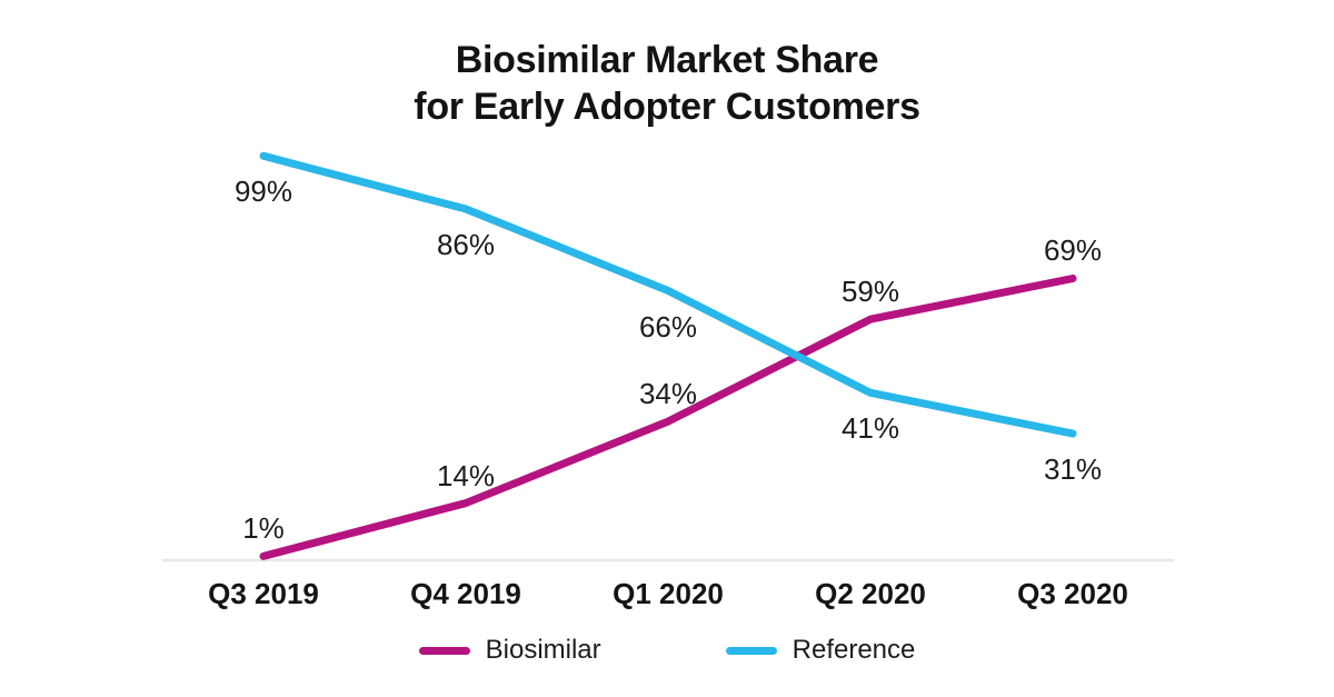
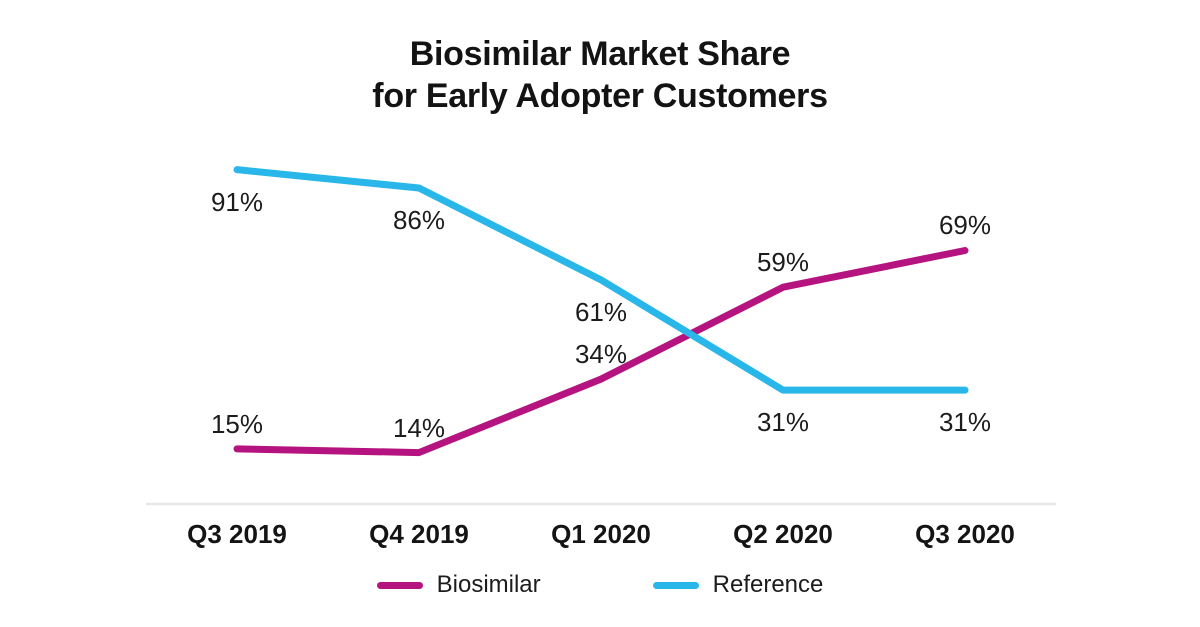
Biosimilar/Q3 2019: 1% -> 15%
Reference/Q3 2019: 99% -> 91%
Reference/Q1 2020: 66% -> 61%
Reference/Q2 2020: 41% -> 31%
